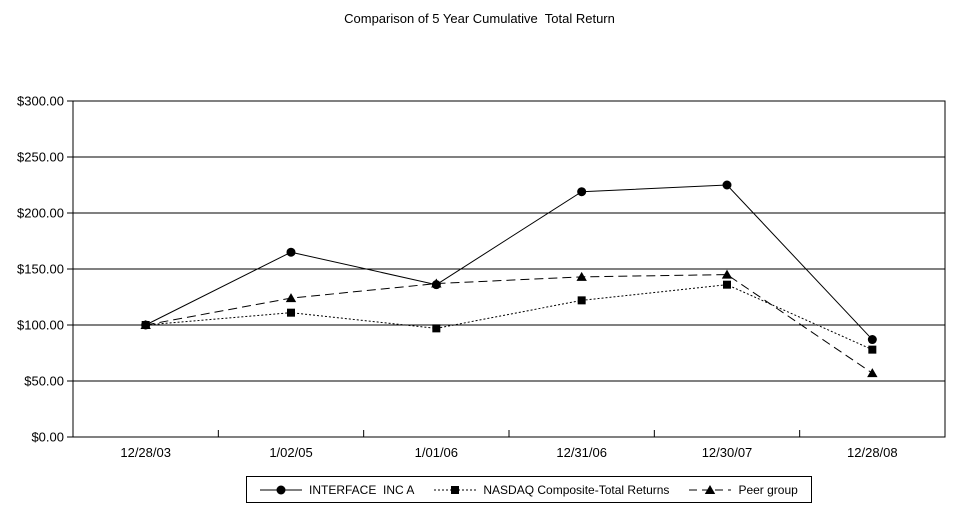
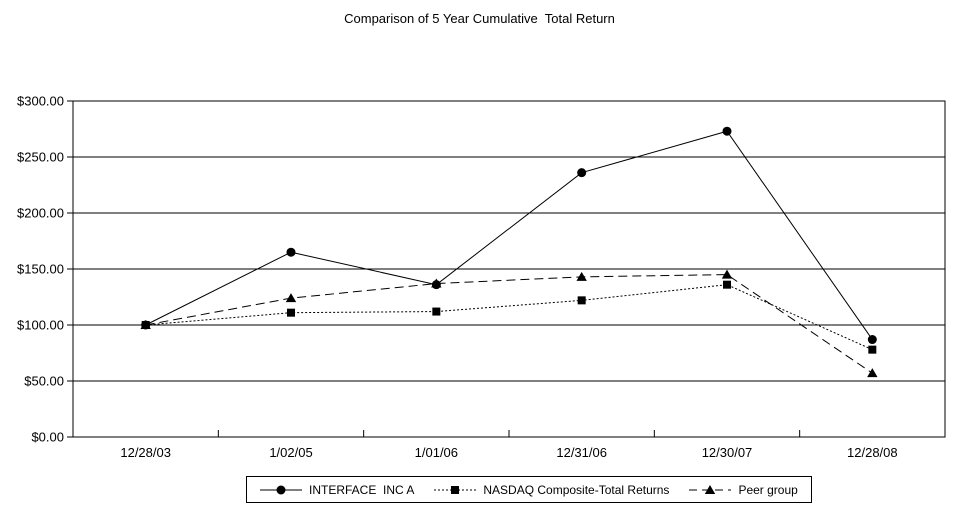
NASDAQ Composite-Total Returns/1/01/06: $97 -> $112
INTERFACE INC A/12/31/06: $219 -> $236
INTERFACE INC A/12/30/07: $225 -> $273
